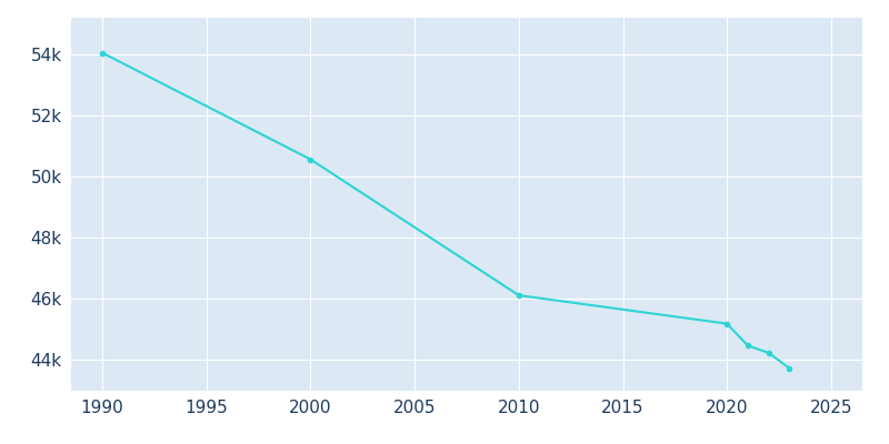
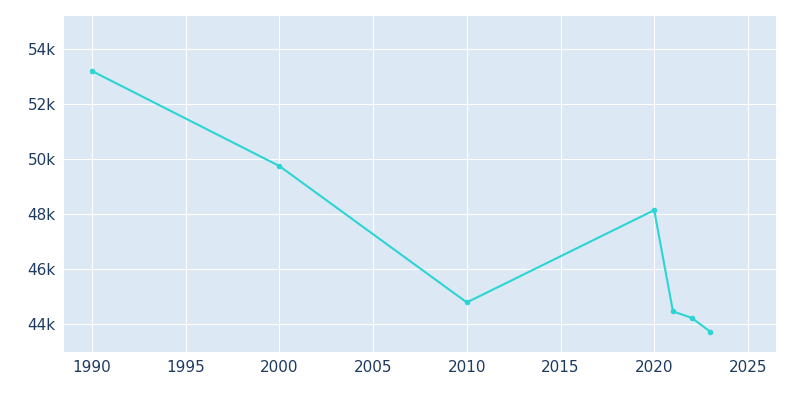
1990: 54.05k -> 53.20k
2000: 50.57k -> 49.75k
2010: 46.12k -> 44.80k
2020: 45.19k -> 48.15k
